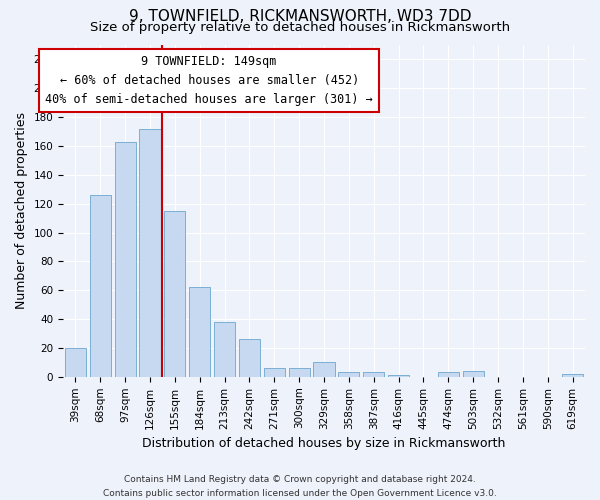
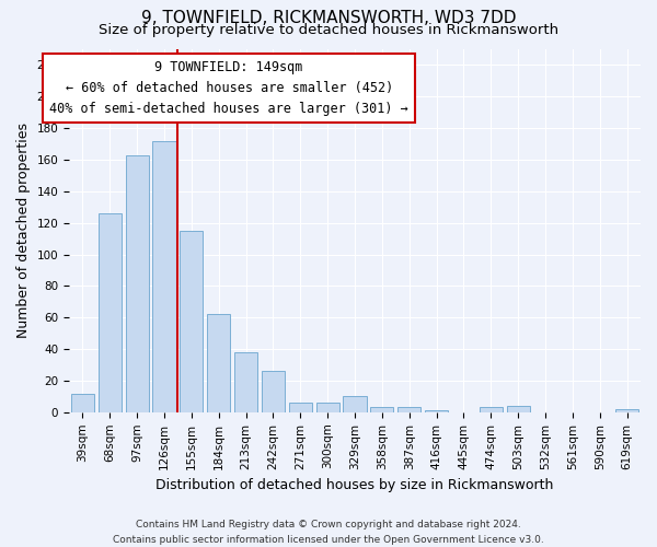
39sqm: 20 -> 12
